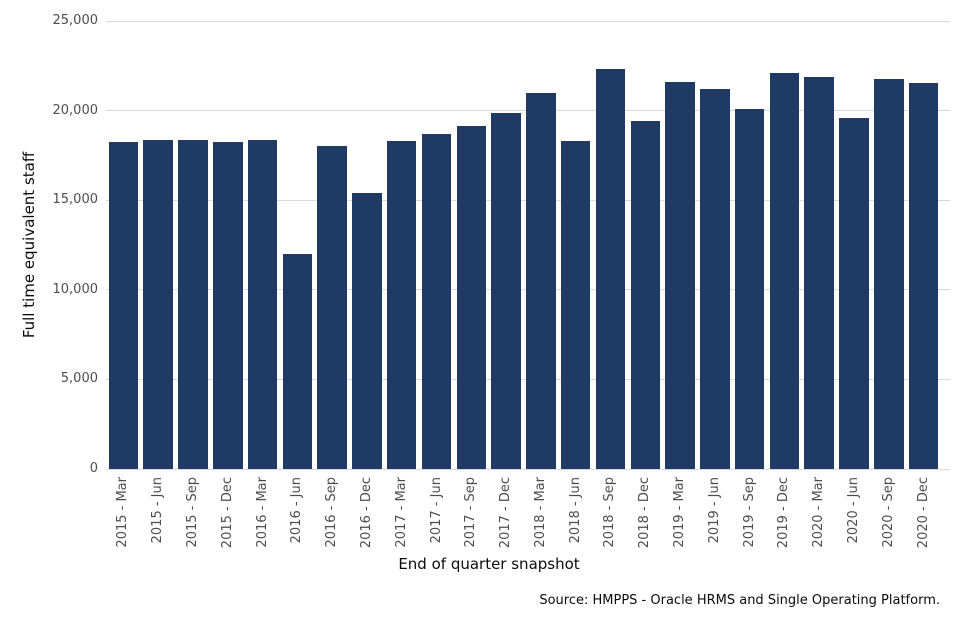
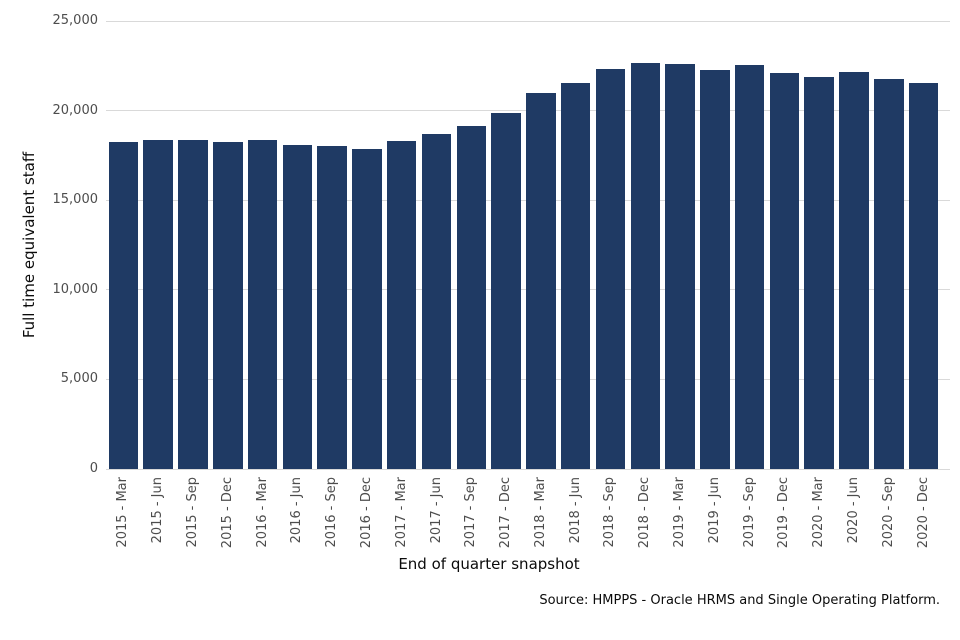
2016 - Jun: 12000 -> 18100
2016 - Dec: 15400 -> 17900
2018 - Jun: 18300 -> 21600
2018 - Dec: 19400 -> 22700
2019 - Mar: 21600 -> 22600
2019 - Jun: 21200 -> 22300
2019 - Sep: 20100 -> 22500
2020 - Jun: 19600 -> 22200
